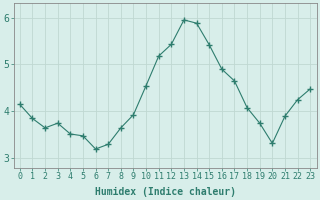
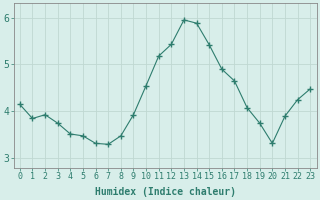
2: 3.65 -> 3.93
6: 3.20 -> 3.32
8: 3.65 -> 3.48
